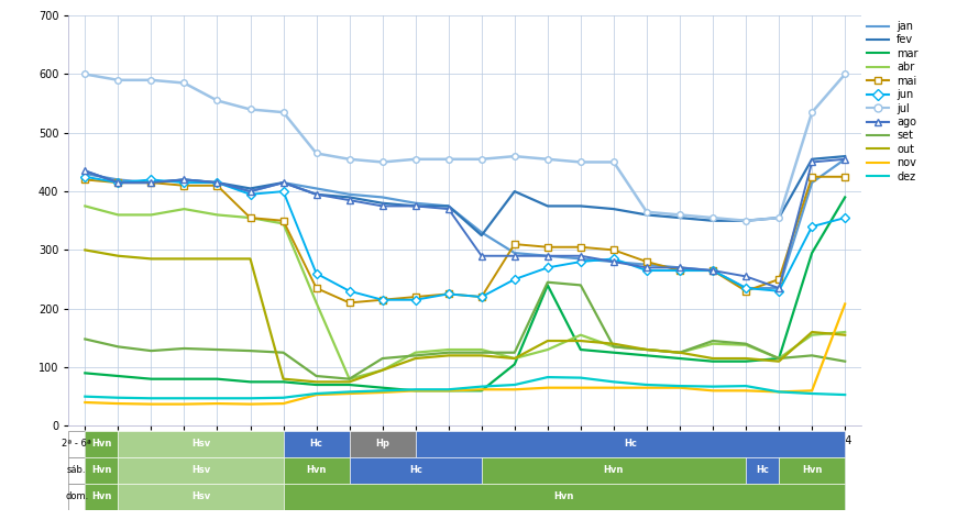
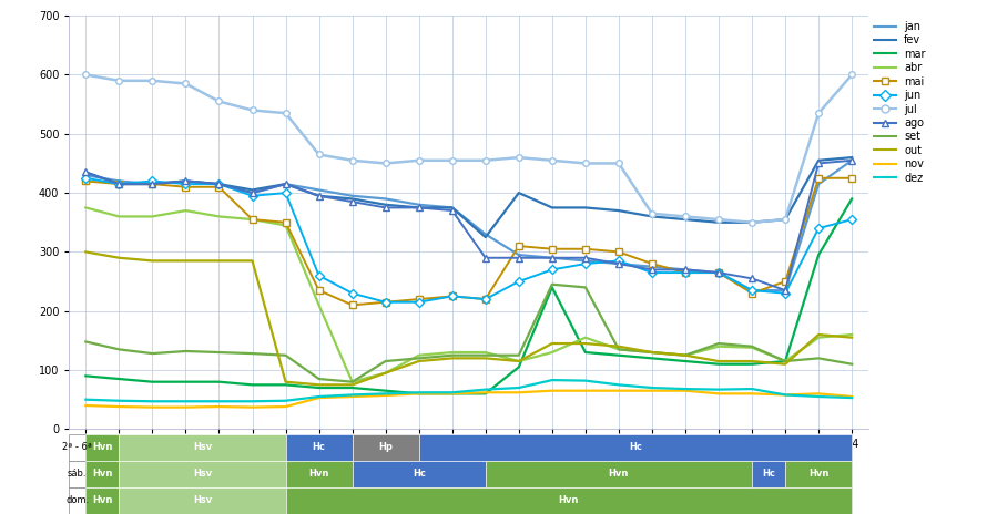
nov/24: 208 -> 55
